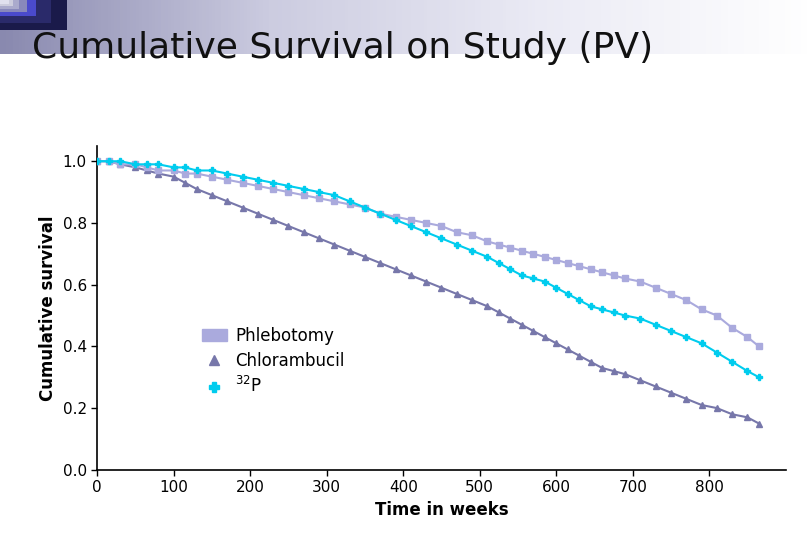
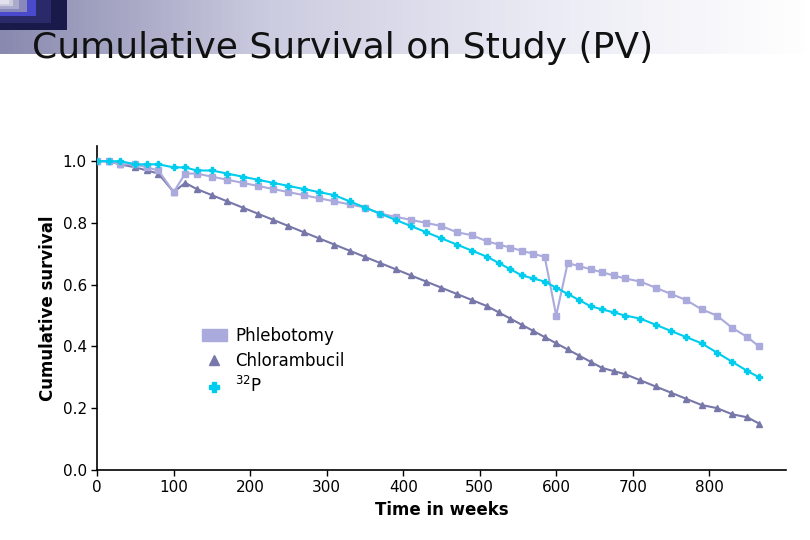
Phlebotomy/100: 0.97 -> 0.90
Chlorambucil/100: 0.95 -> 0.90
Phlebotomy/600: 0.68 -> 0.50
